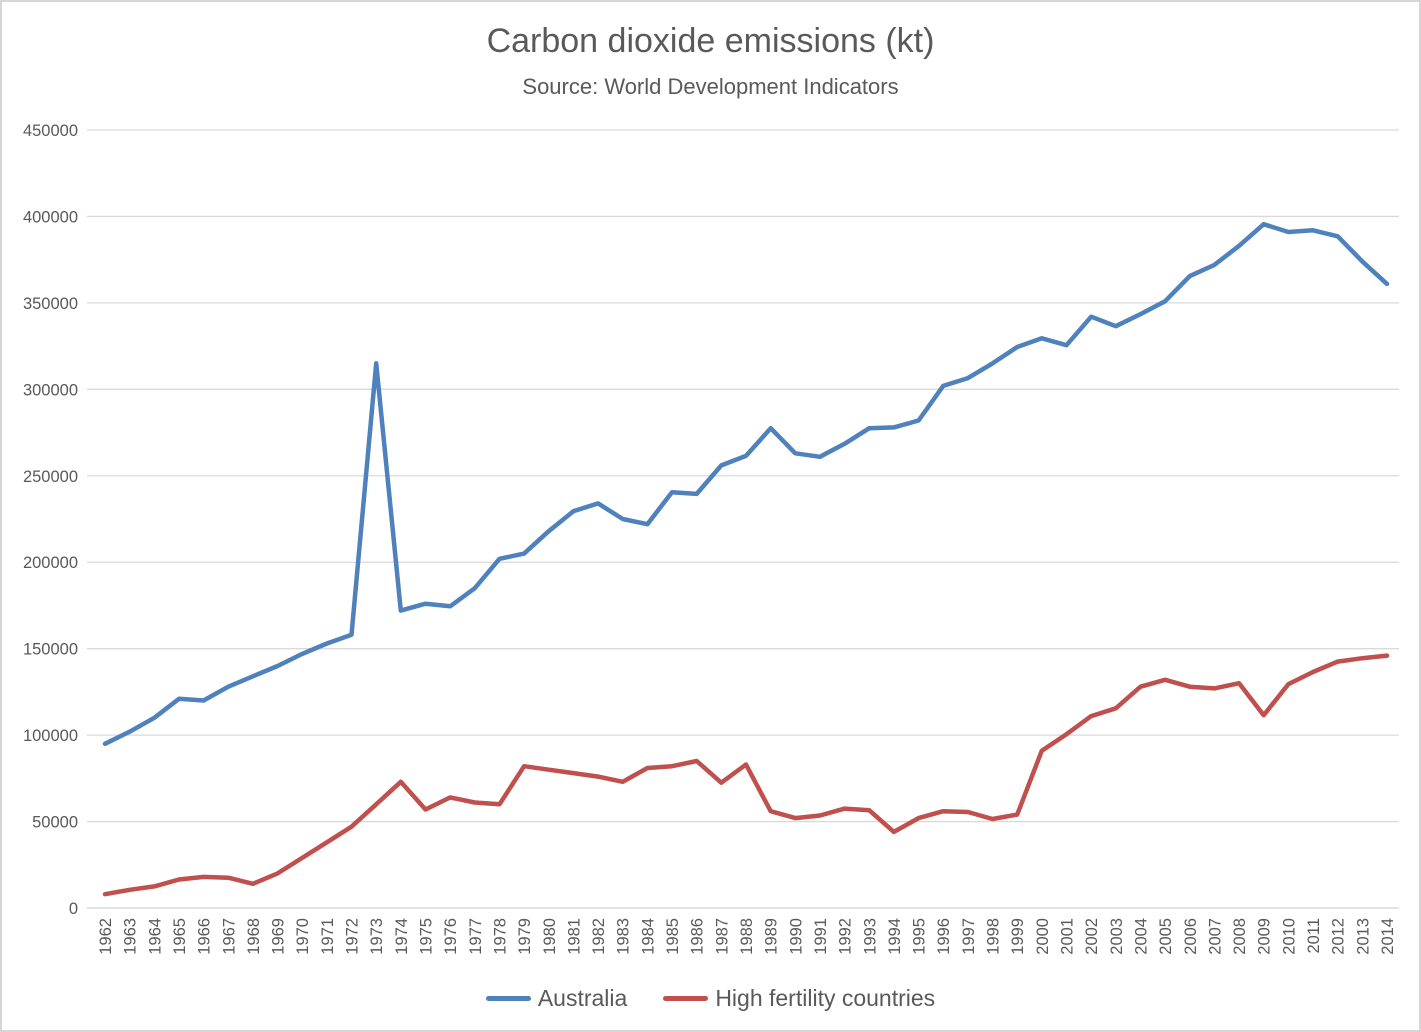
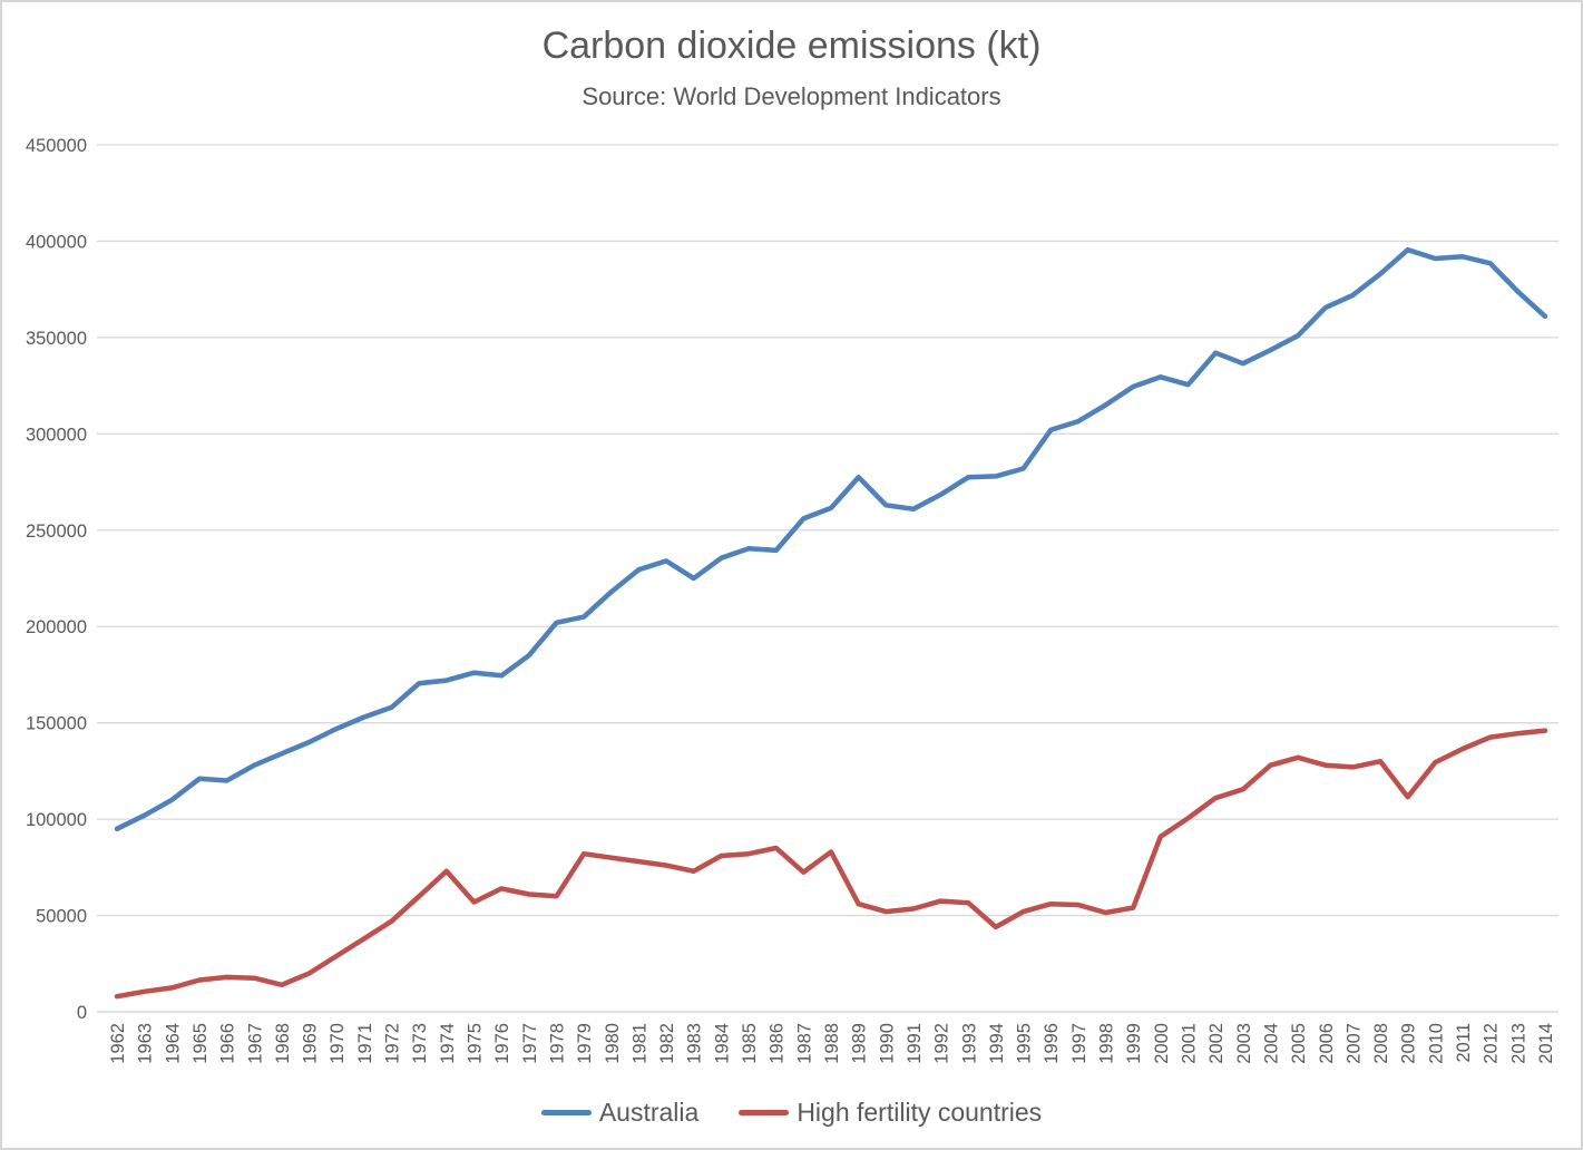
Australia/1973: 315000 -> 170000
Australia/1984: 222000 -> 236000
